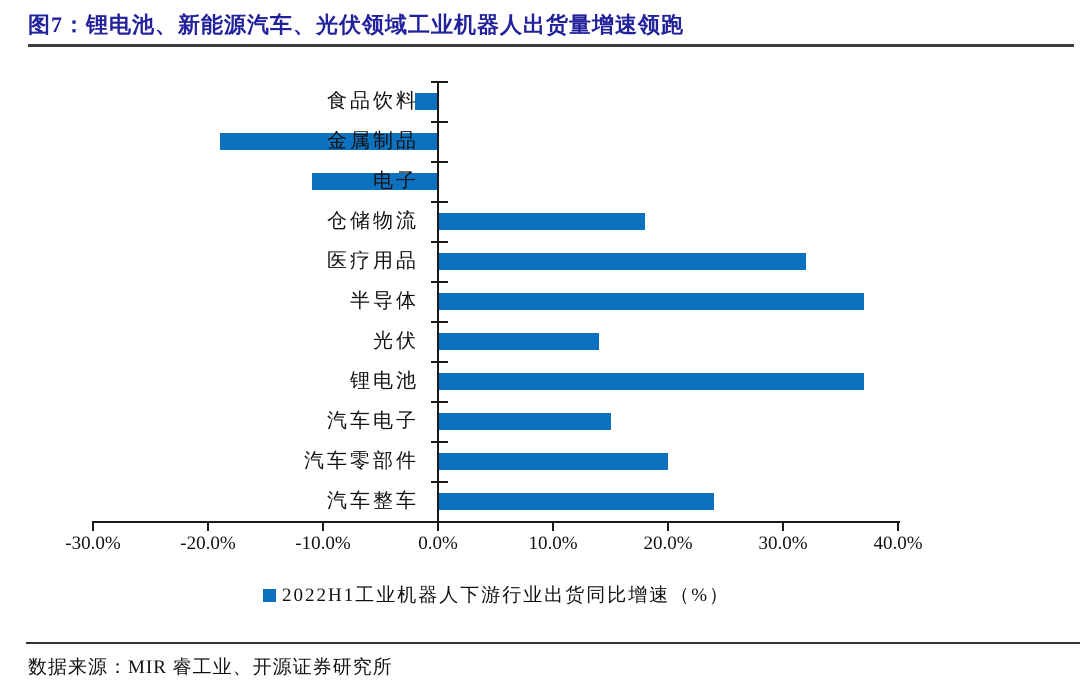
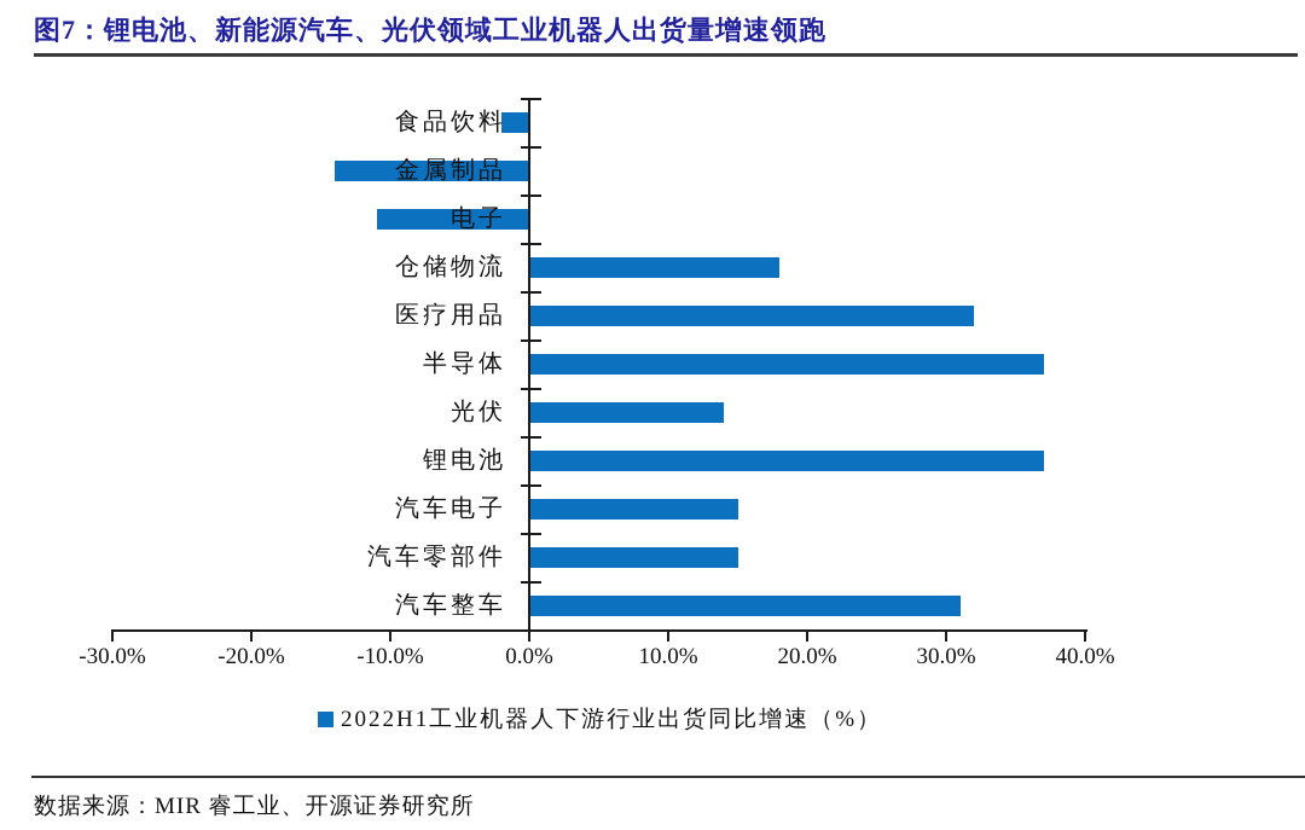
金属制品: -19% -> -14%
汽车零部件: 20% -> 15%
汽车整车: 24% -> 31%
